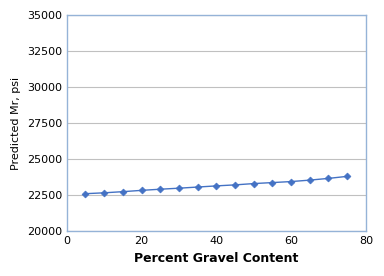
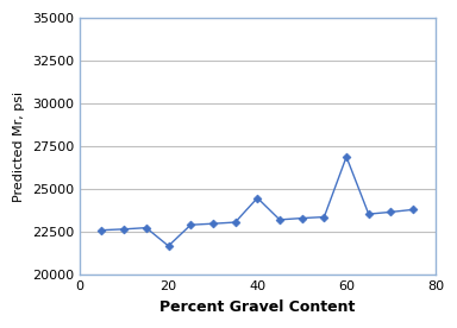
20: 22800 -> 21700
40: 23200 -> 24500
60: 23500 -> 26900
